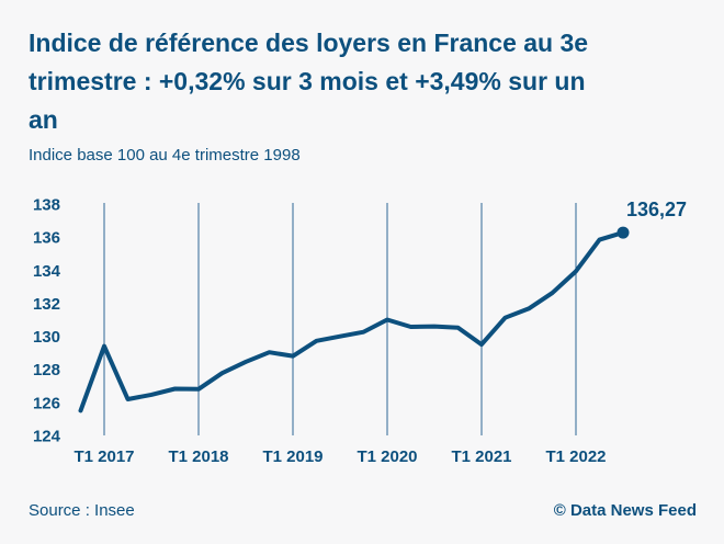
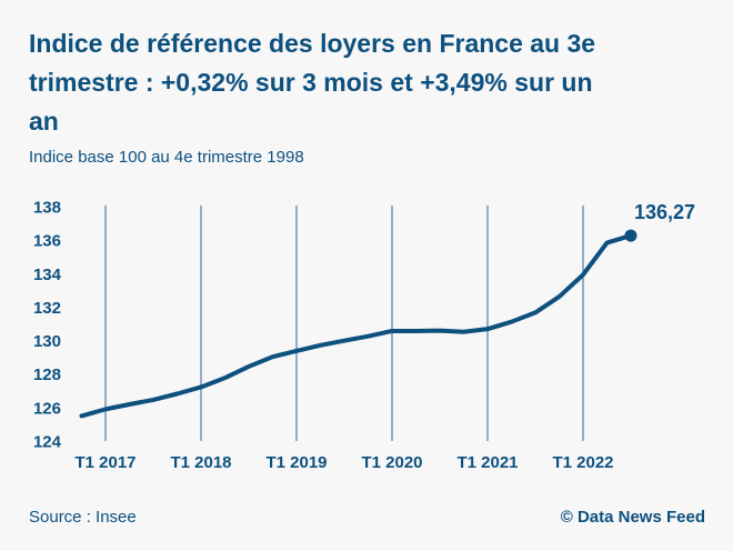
T1 2017: 129.4 -> 125.9
T1 2018: 126.8 -> 127.2
T1 2019: 128.8 -> 129.4
T1 2020: 131.0 -> 130.6
T1 2021: 129.5 -> 130.7
